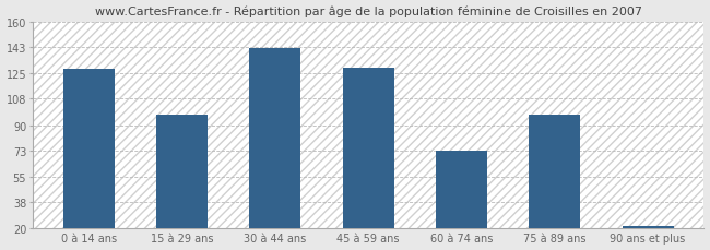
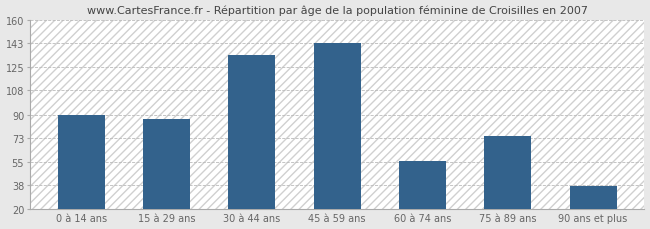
0 à 14 ans: 128 -> 90
15 à 29 ans: 97 -> 87
30 à 44 ans: 142 -> 134
45 à 59 ans: 129 -> 143
60 à 74 ans: 73 -> 56
75 à 89 ans: 97 -> 74
90 ans et plus: 22 -> 37
